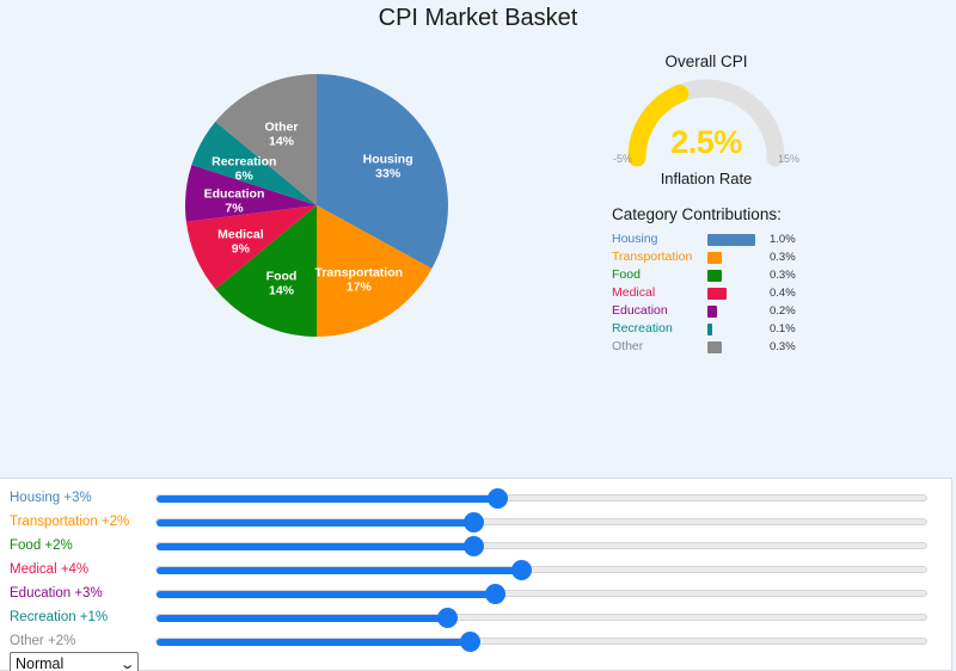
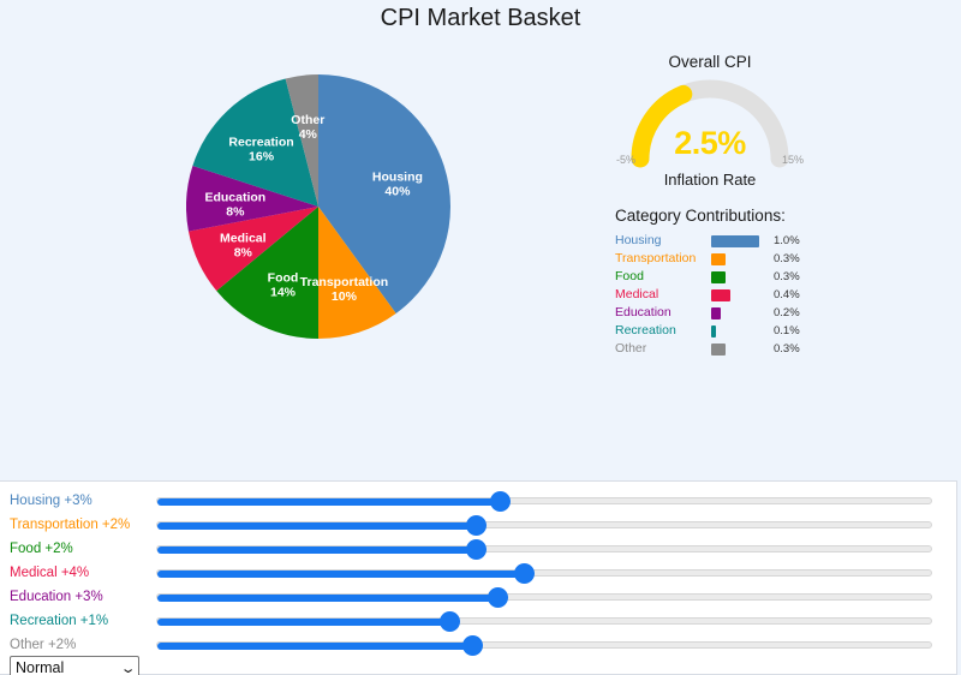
Housing: 33% -> 40%
Transportation: 17% -> 10%
Medical: 9% -> 8%
Education: 7% -> 8%
Recreation: 6% -> 16%
Other: 14% -> 4%
